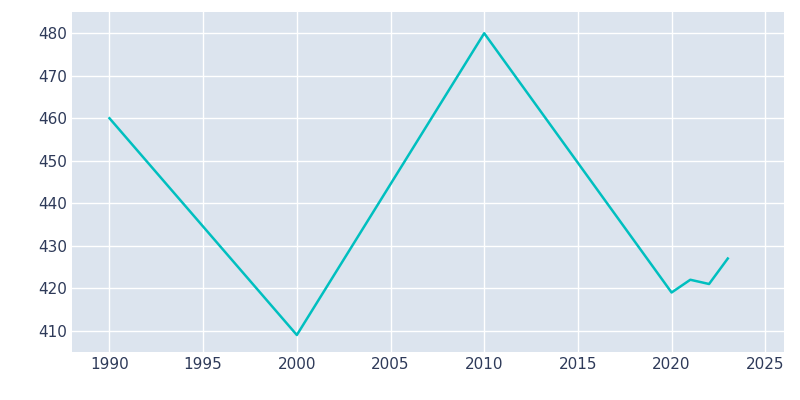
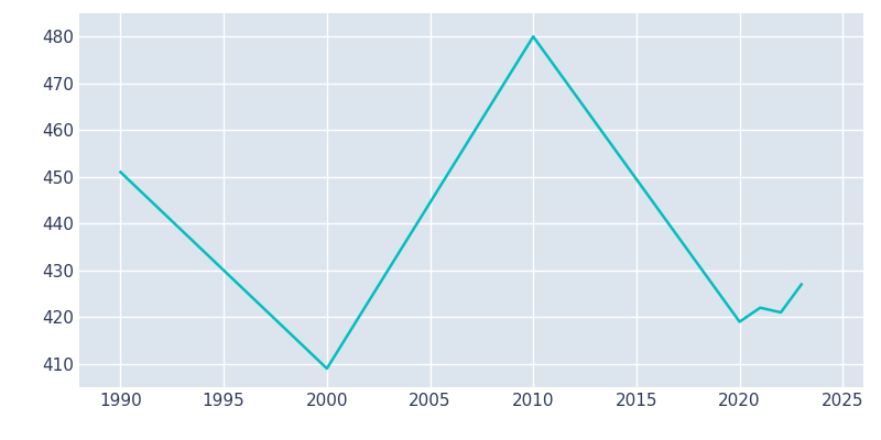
1990: 460 -> 451
